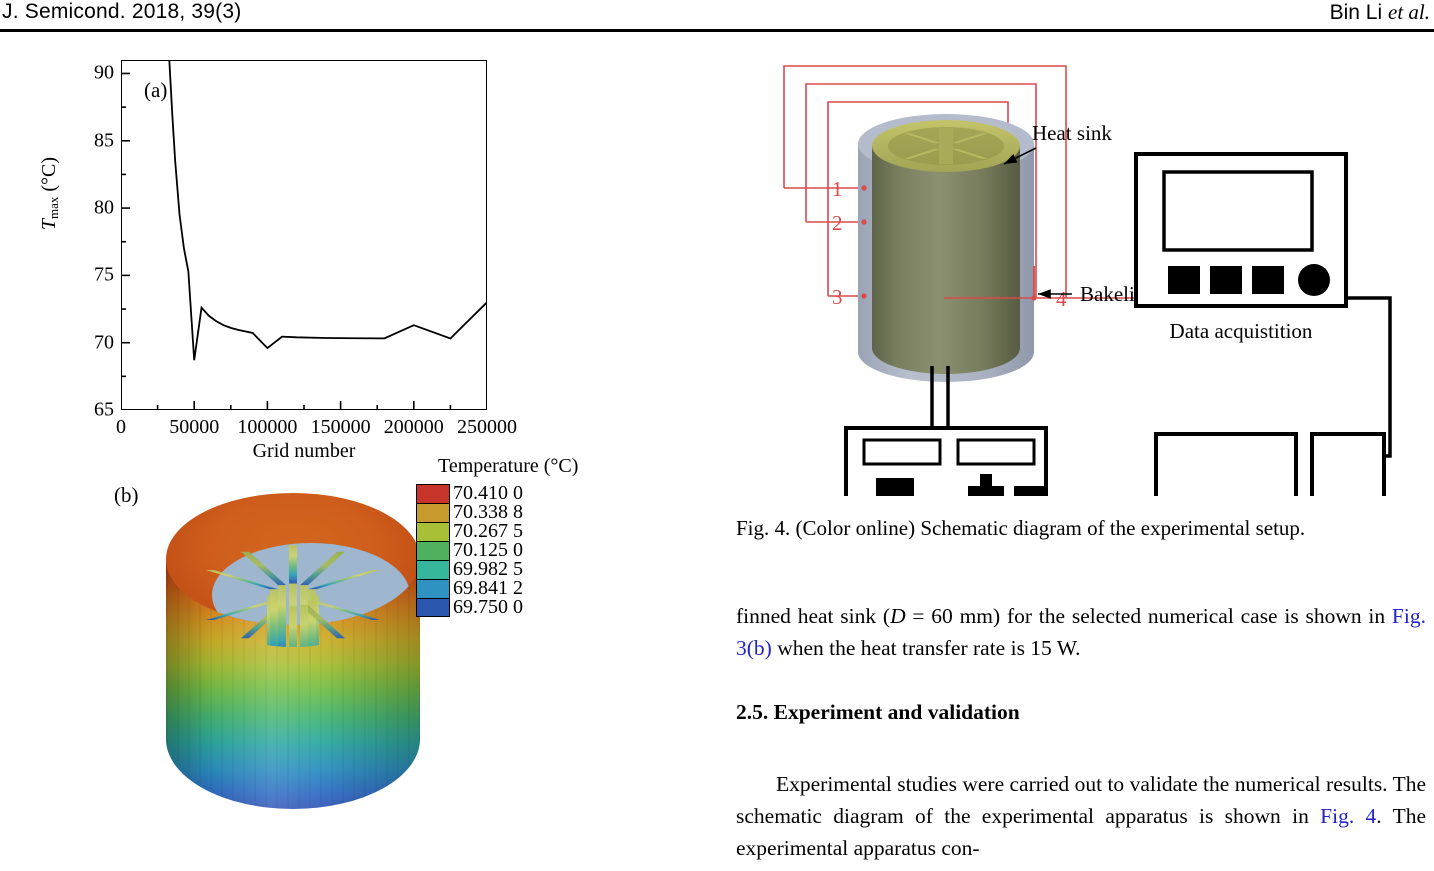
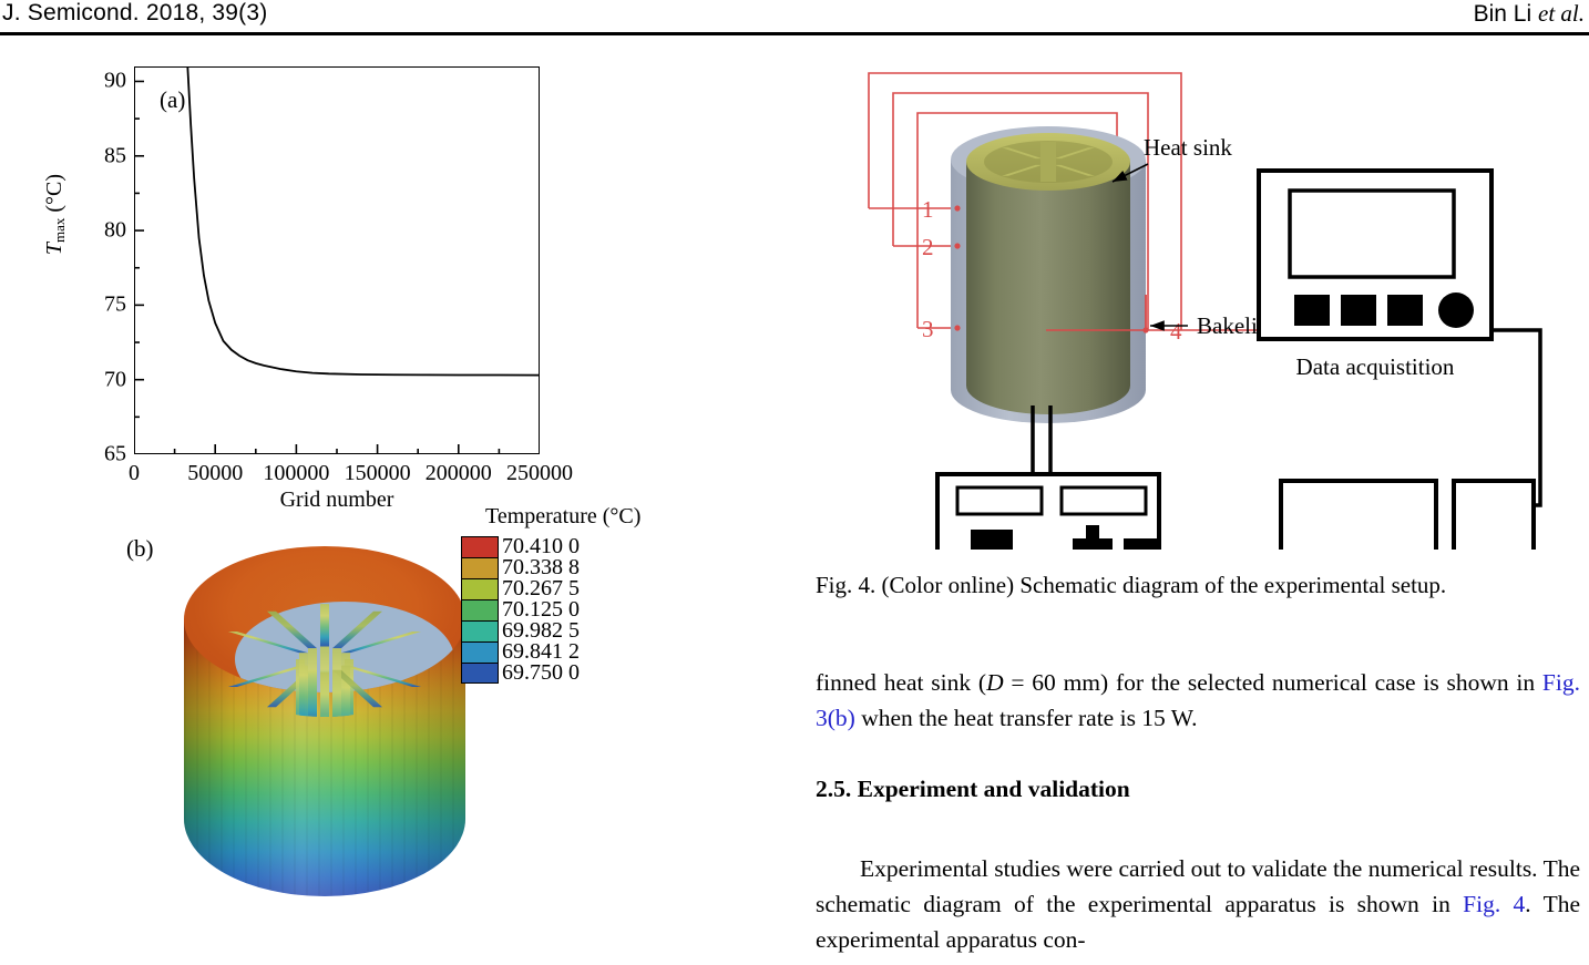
50000: 68.7 -> 73.8
100000: 69.6 -> 70.5
200000: 71.3 -> 70.3
250000: 73.0 -> 70.3
